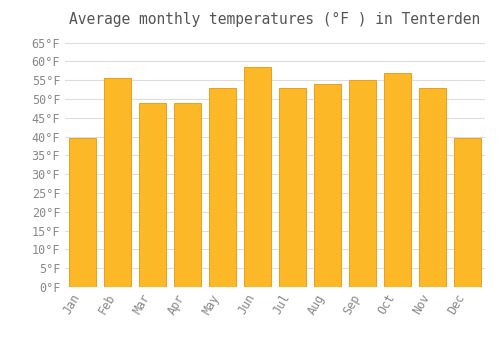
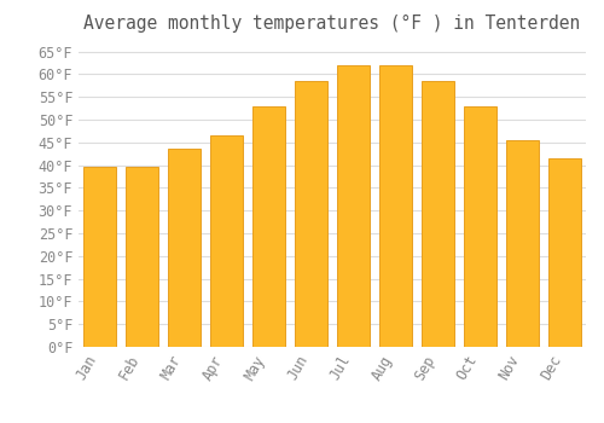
Feb: 55.5°F -> 39.5°F
Mar: 49.0°F -> 43.5°F
Apr: 49.0°F -> 46.5°F
Jul: 53.0°F -> 62.0°F
Aug: 54.0°F -> 62.0°F
Sep: 55.0°F -> 58.5°F
Oct: 57.0°F -> 53.0°F
Nov: 53.0°F -> 45.5°F
Dec: 39.5°F -> 41.5°F
